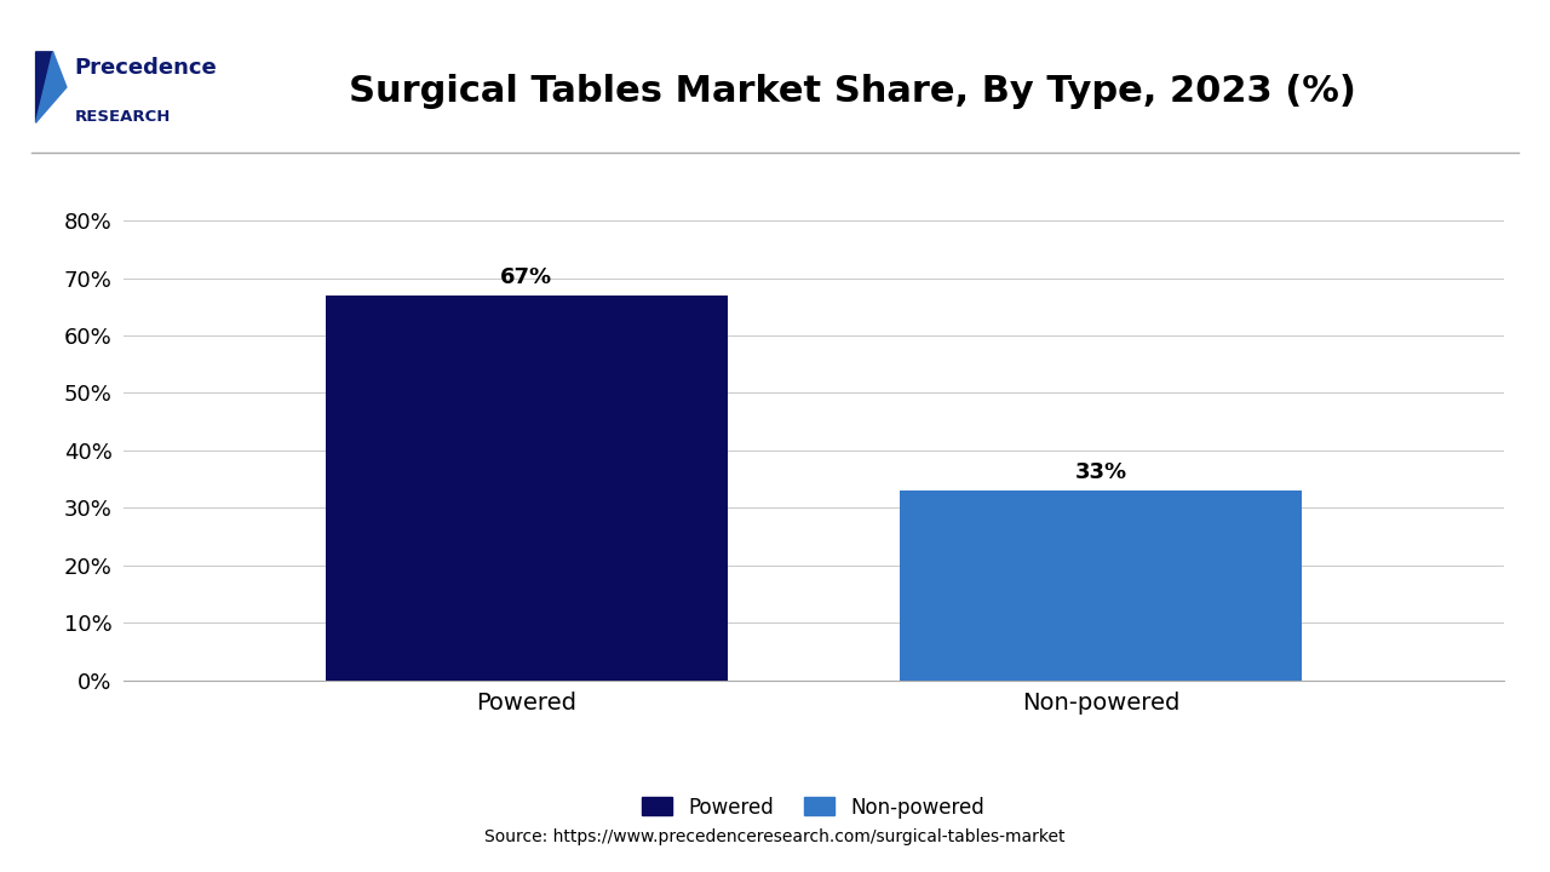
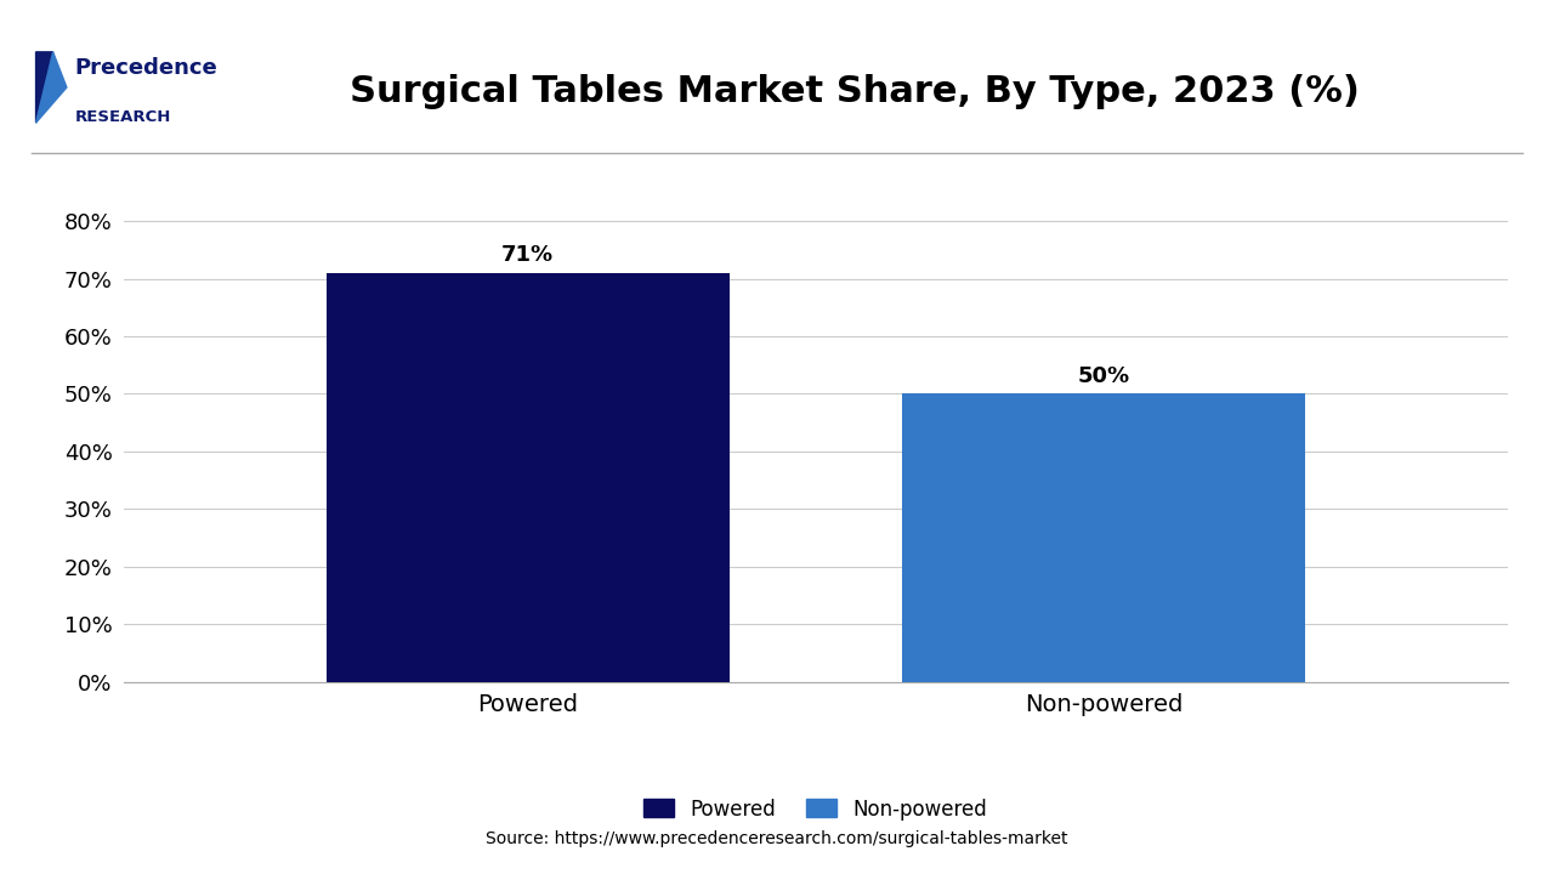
Powered: 67% -> 71%
Non-powered: 33% -> 50%
